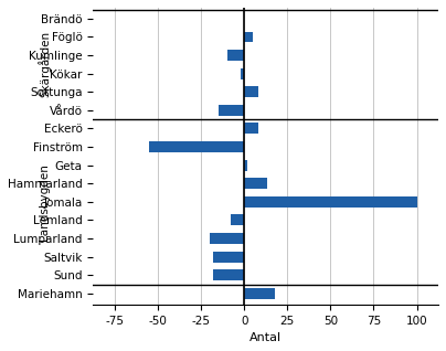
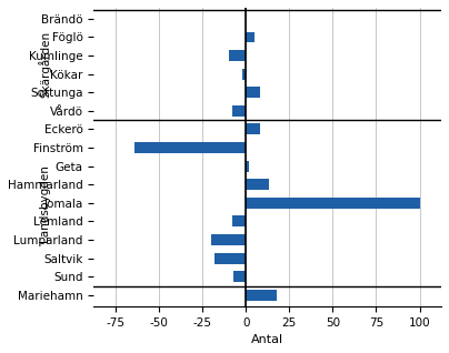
Vårdö: -15 -> -8
Finström: -55 -> -64
Sund: -18 -> -7
